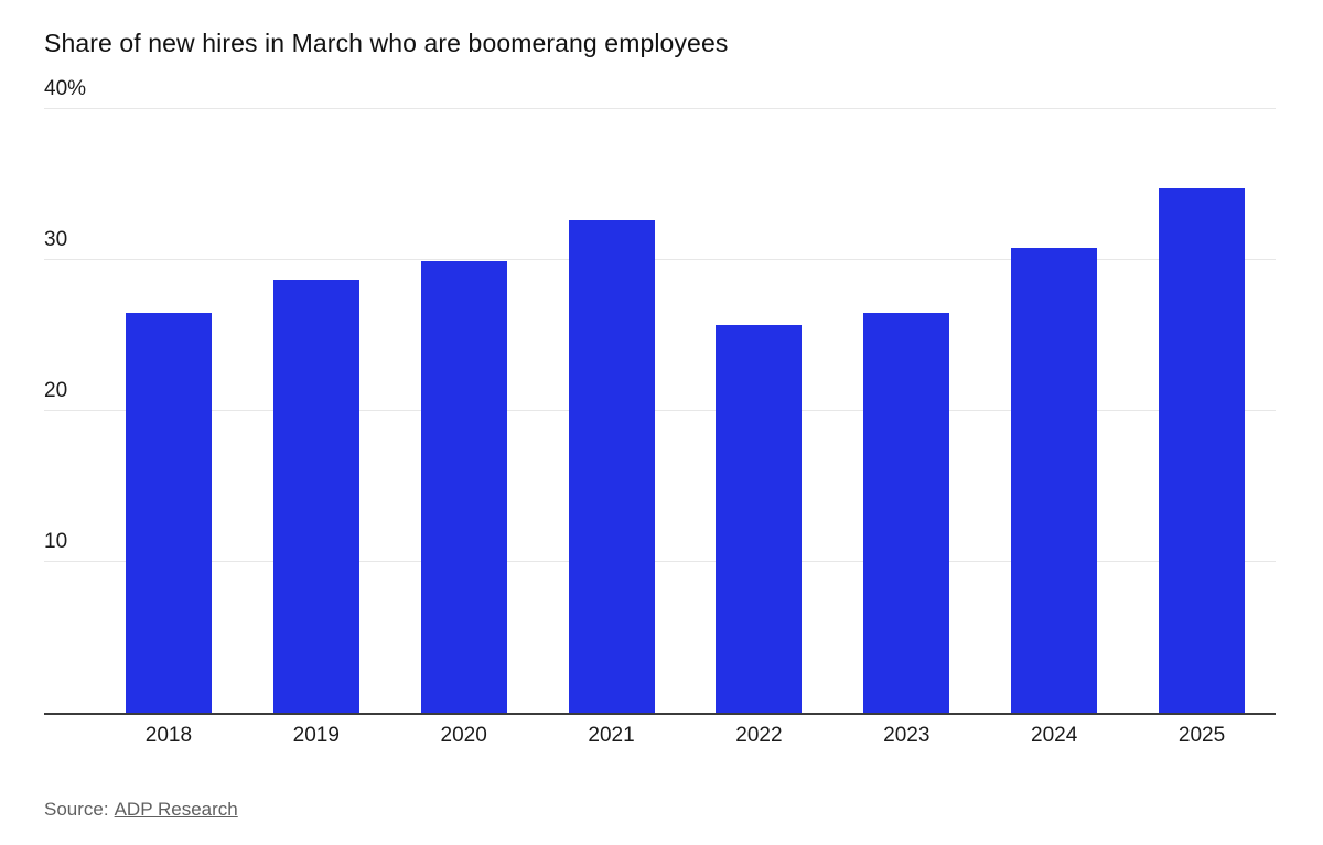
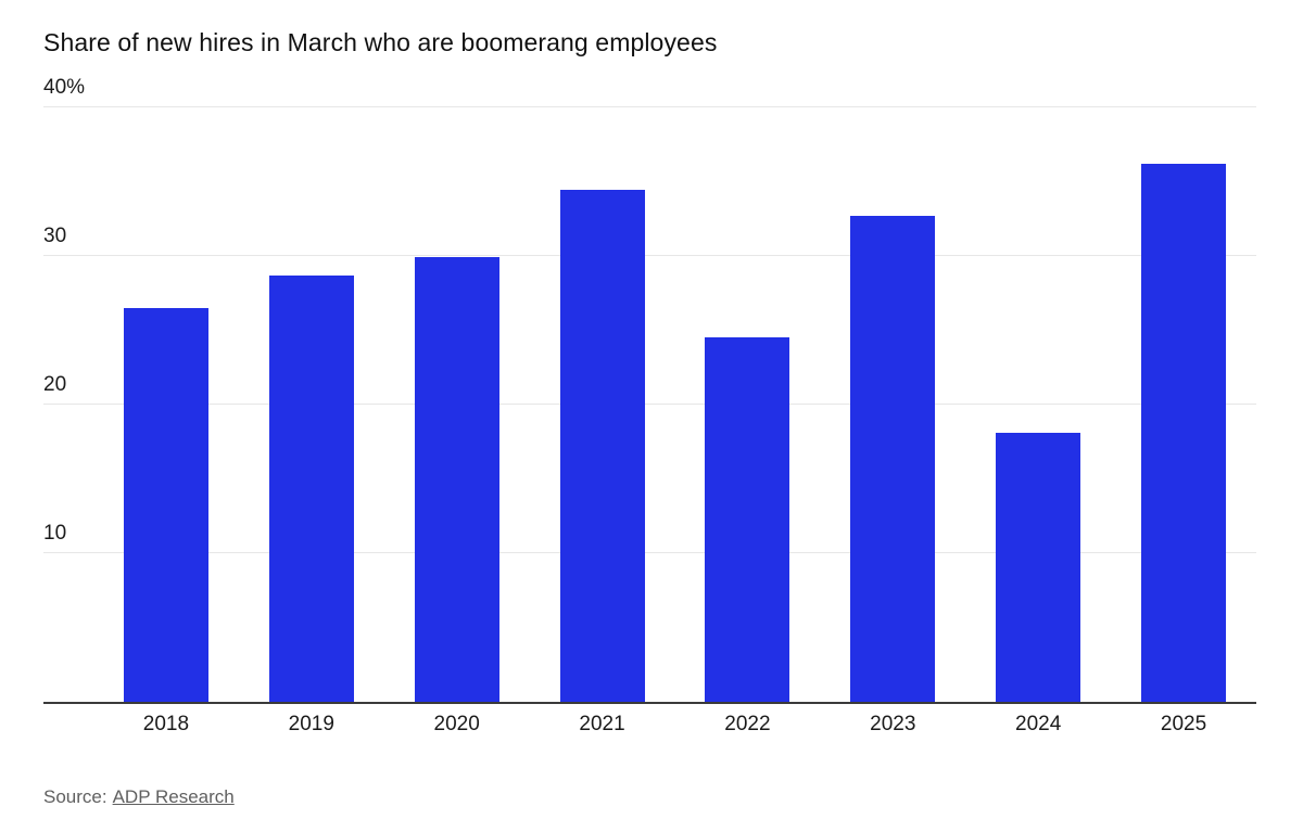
2021: 32.6% -> 34.4%
2022: 25.7% -> 24.5%
2023: 26.5% -> 32.7%
2024: 30.8% -> 18.1%
2025: 34.7% -> 36.2%
